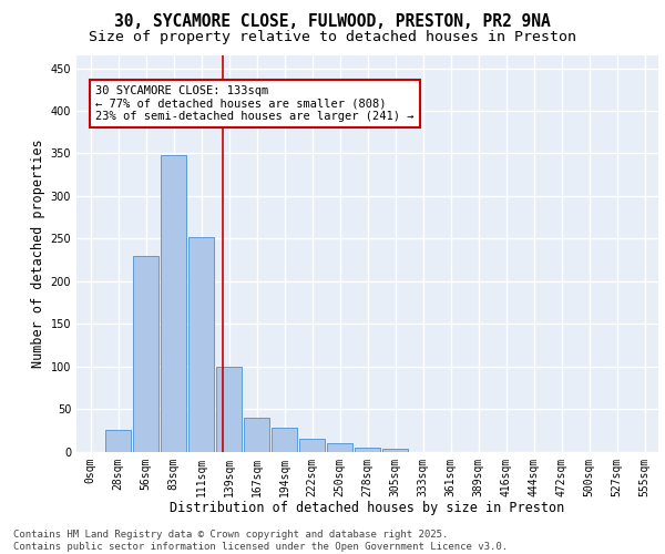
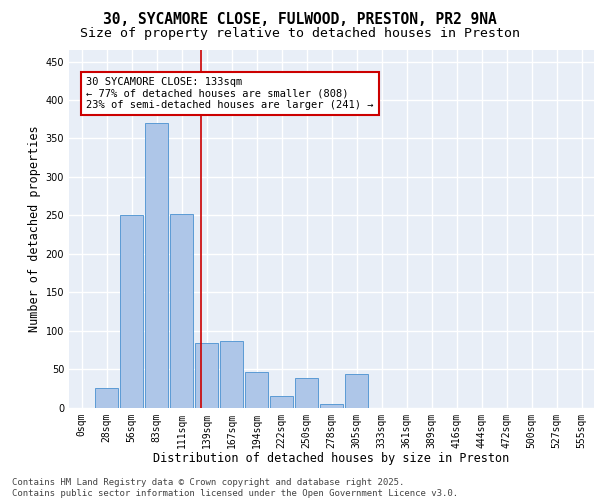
56sqm: 230 -> 250
83sqm: 348 -> 370
139sqm: 100 -> 84
167sqm: 40 -> 86
194sqm: 28 -> 46
250sqm: 10 -> 38
305sqm: 3 -> 44
